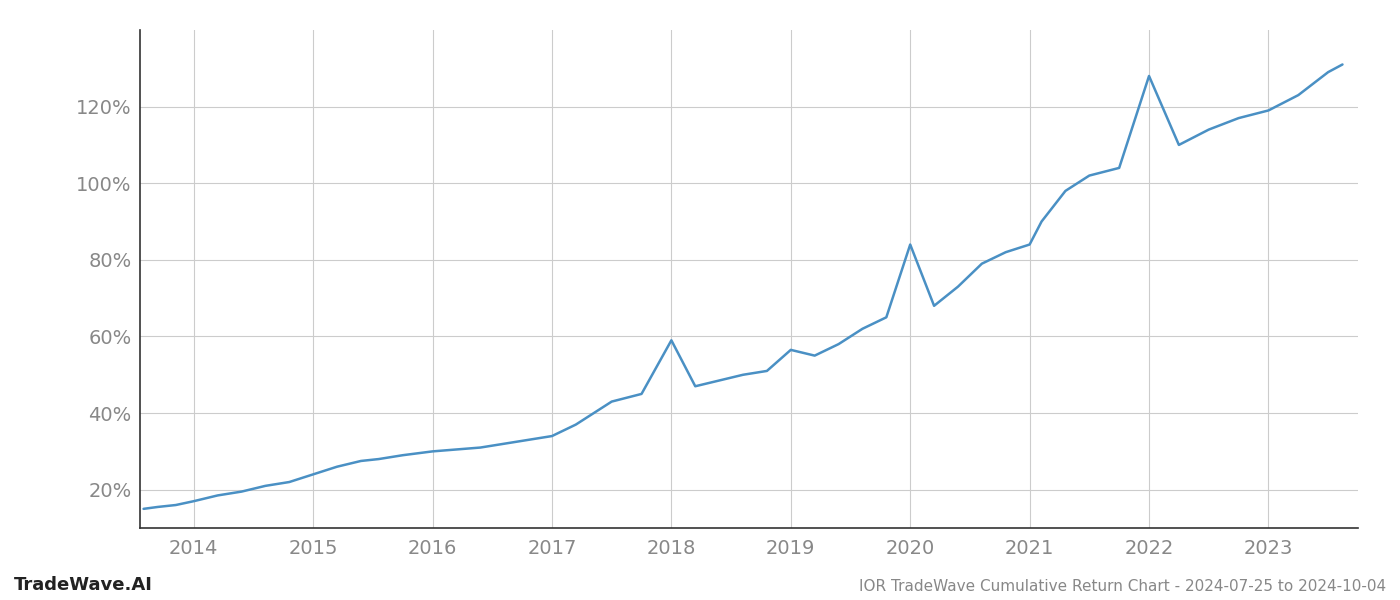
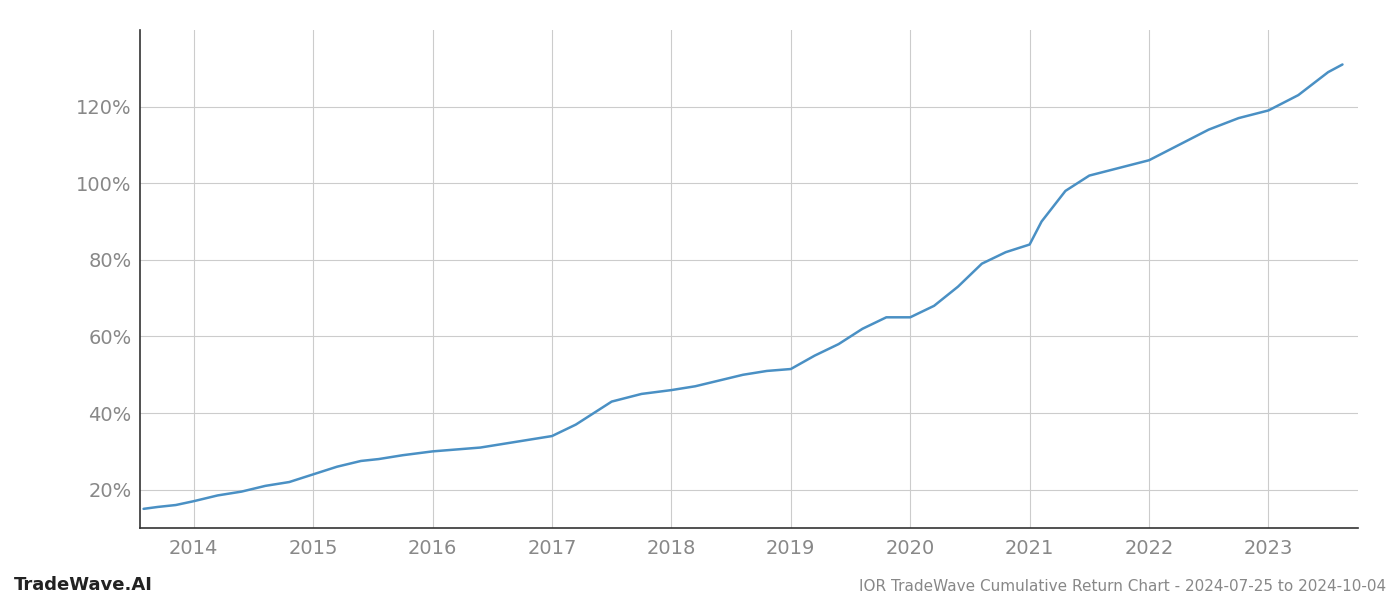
2018: 59.0% -> 46.0%
2019: 56.5% -> 51.5%
2020: 84.0% -> 65.0%
2022: 128.0% -> 106.0%
